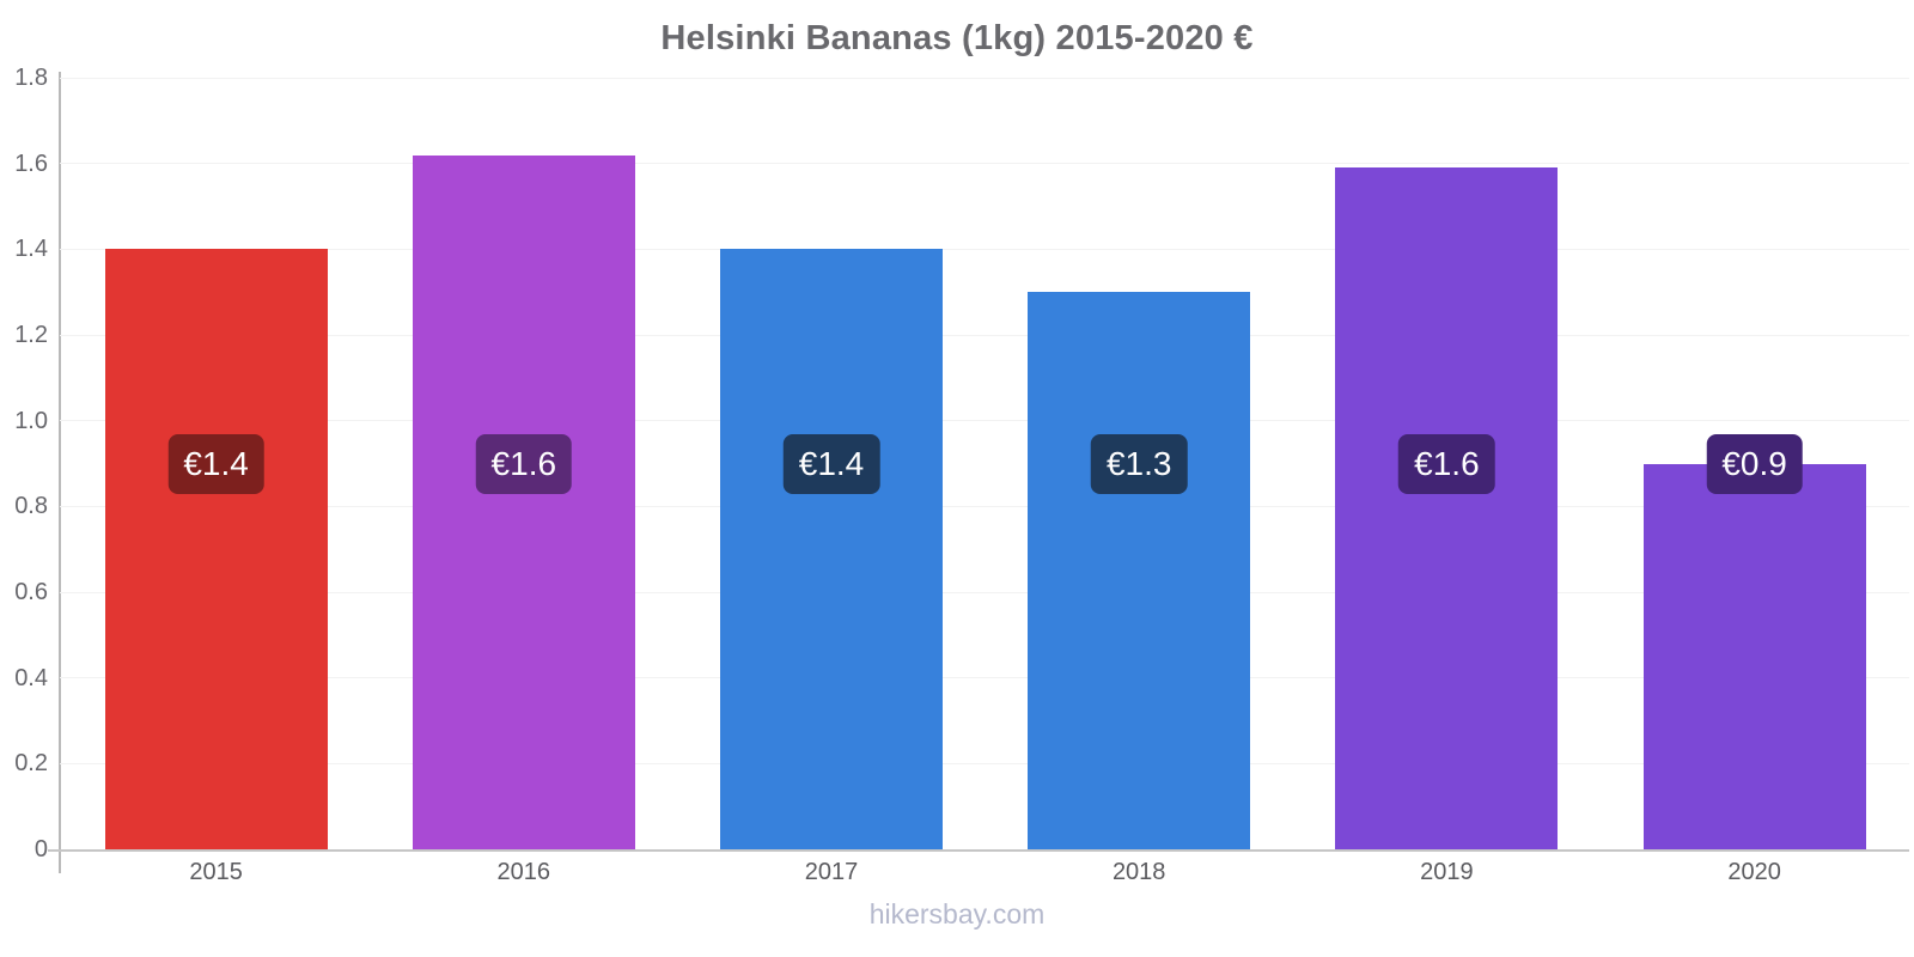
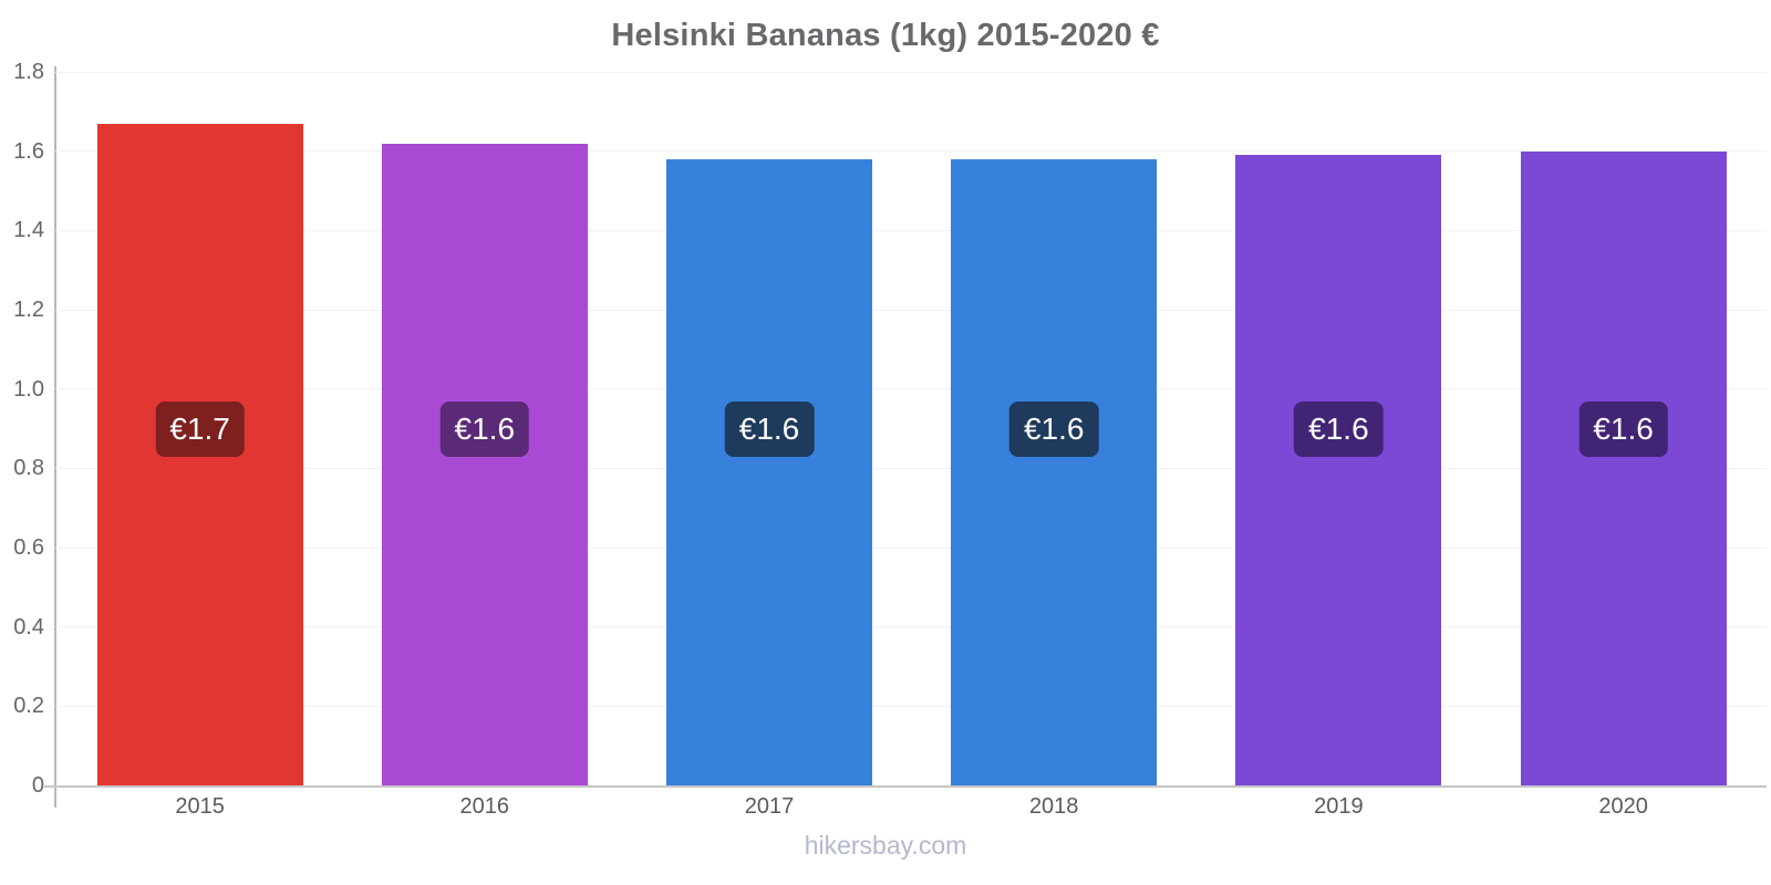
2015: €1.4 -> €1.7
2017: €1.4 -> €1.6
2018: €1.3 -> €1.6
2020: €0.9 -> €1.6
